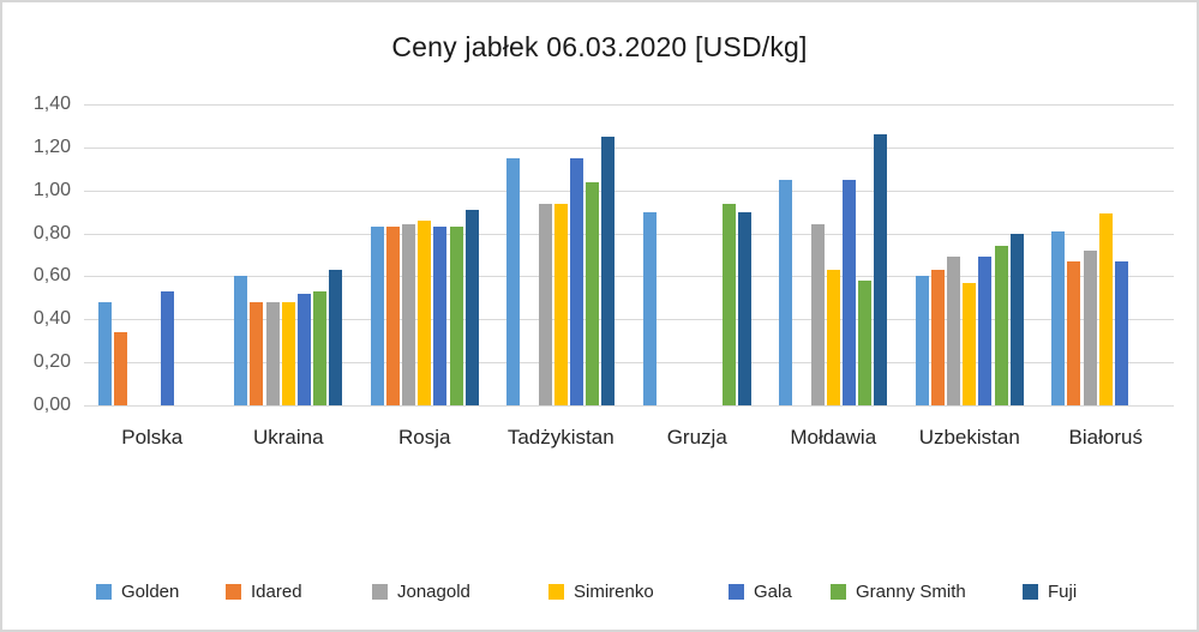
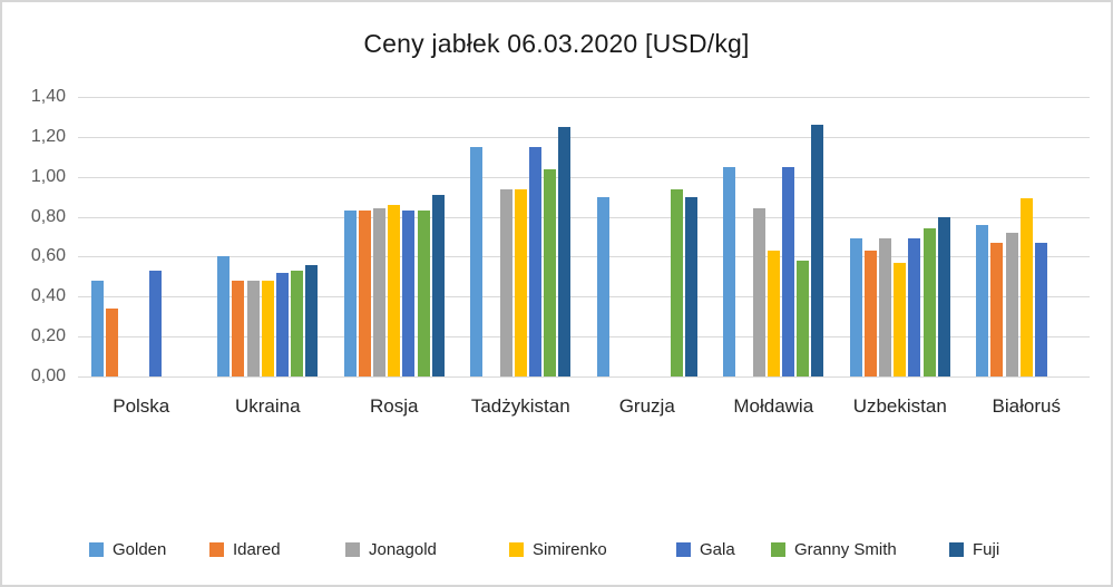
Fuji/Ukraina: 0,63 -> 0,56
Golden/Uzbekistan: 0,60 -> 0,69
Golden/Białoruś: 0,81 -> 0,76
